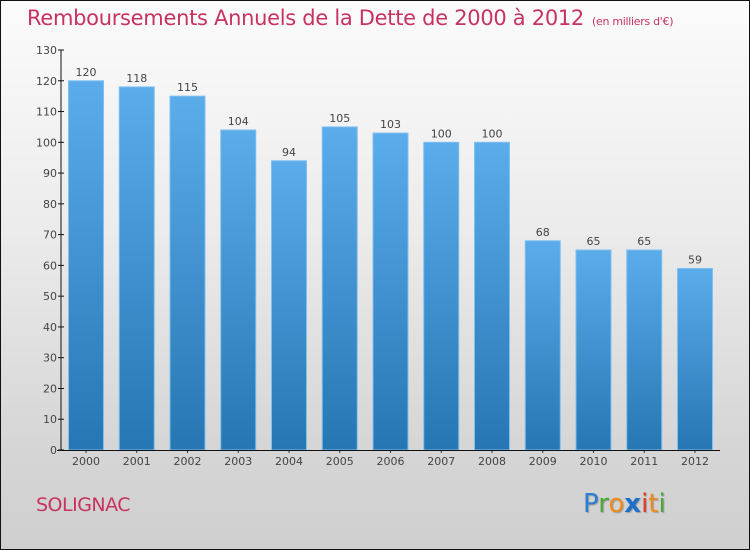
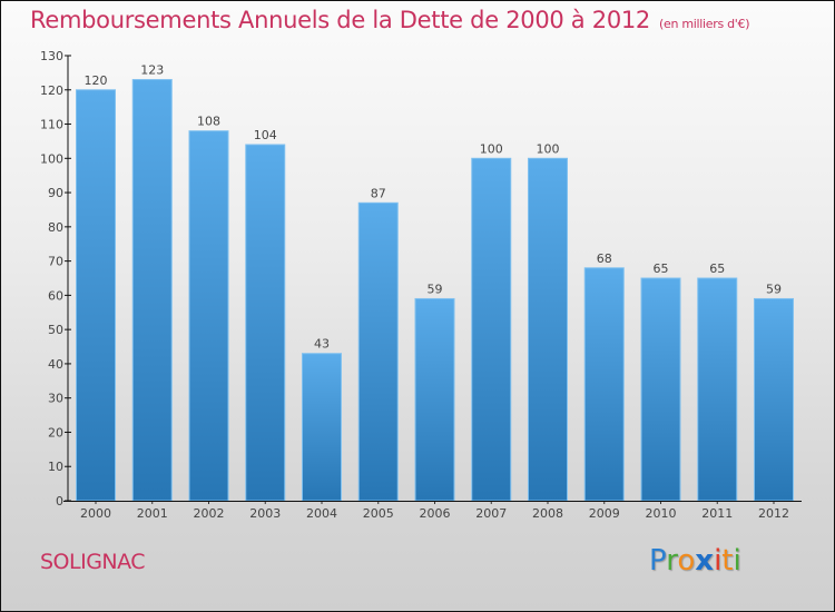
2001: 118 -> 123
2002: 115 -> 108
2004: 94 -> 43
2005: 105 -> 87
2006: 103 -> 59
